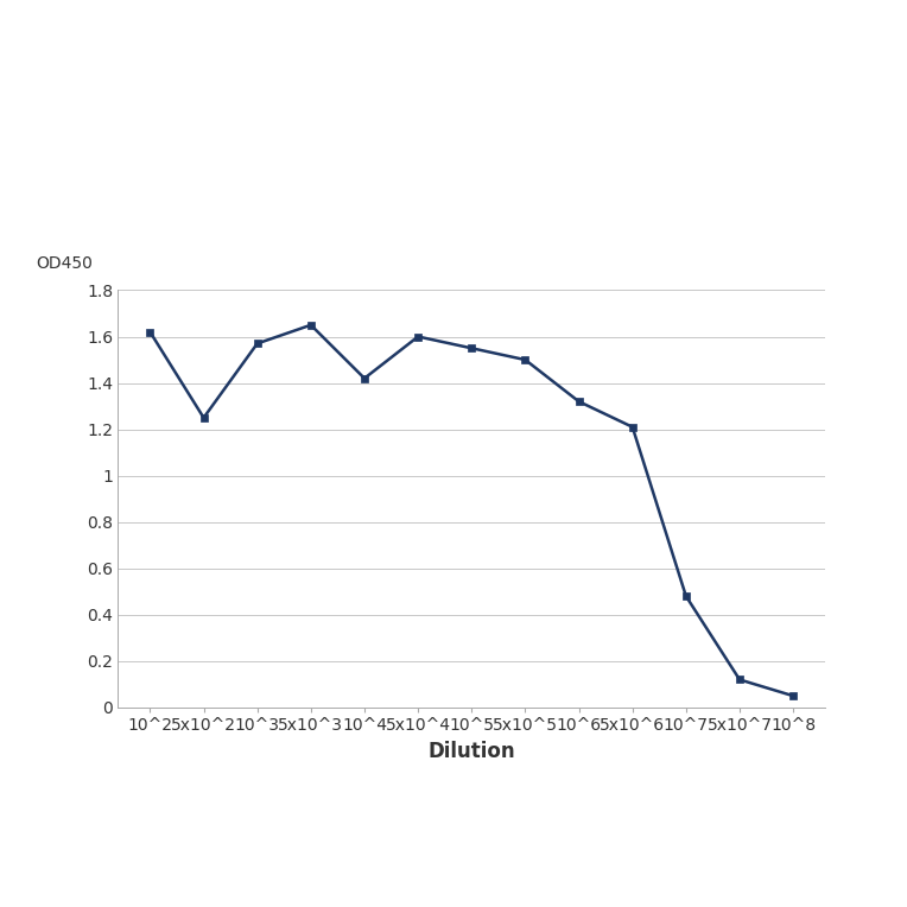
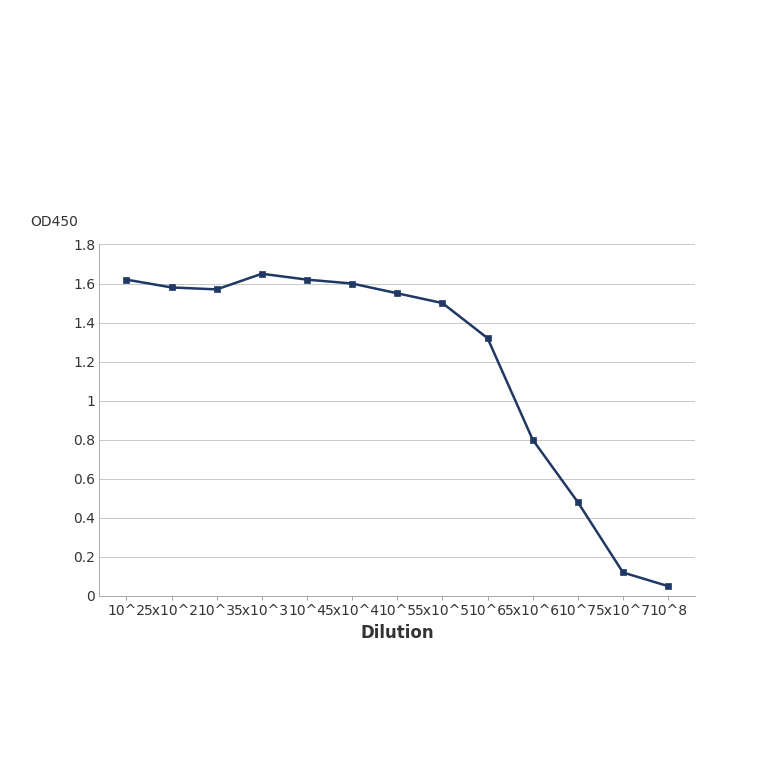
5x10^2: 1.25 -> 1.58
10^4: 1.42 -> 1.62
5x10^6: 1.21 -> 0.80
